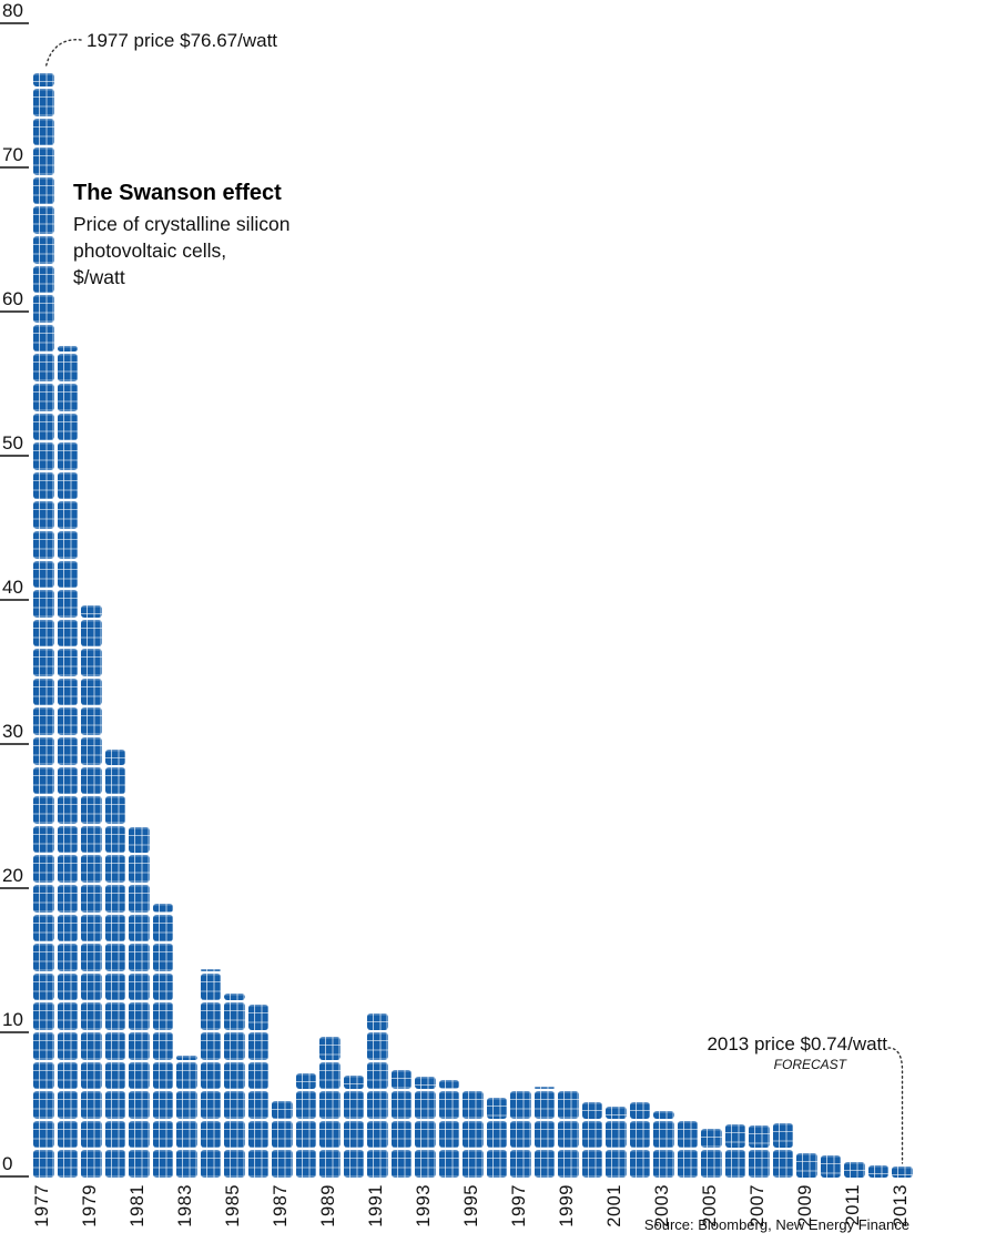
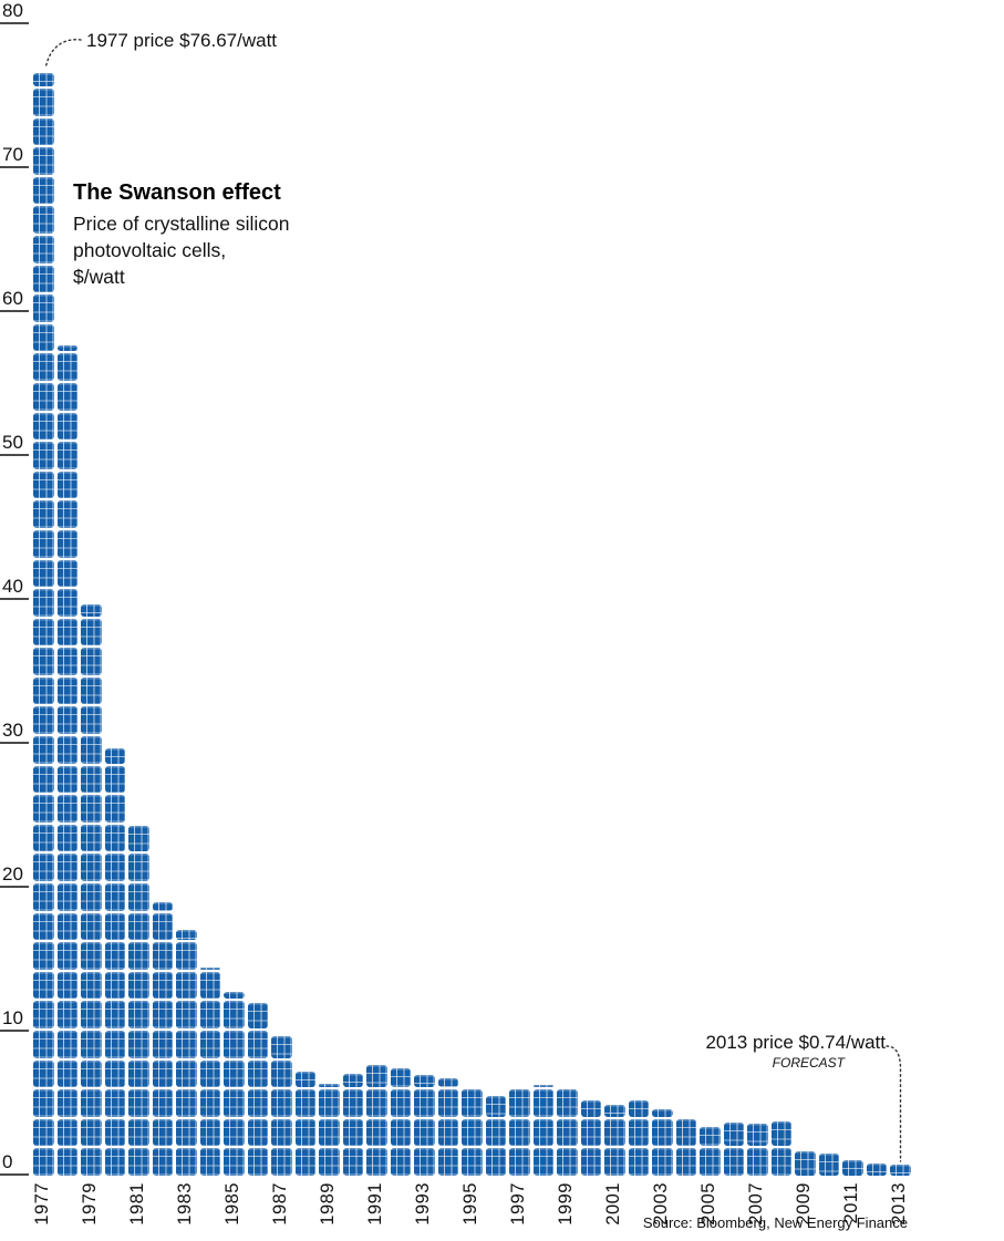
1983: 8.5 -> 17.1
1987: 5.3 -> 9.7
1989: 9.8 -> 6.4
1991: 11.4 -> 7.7
